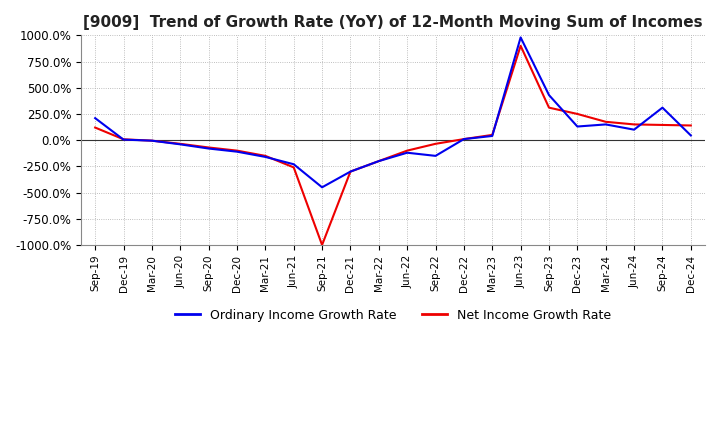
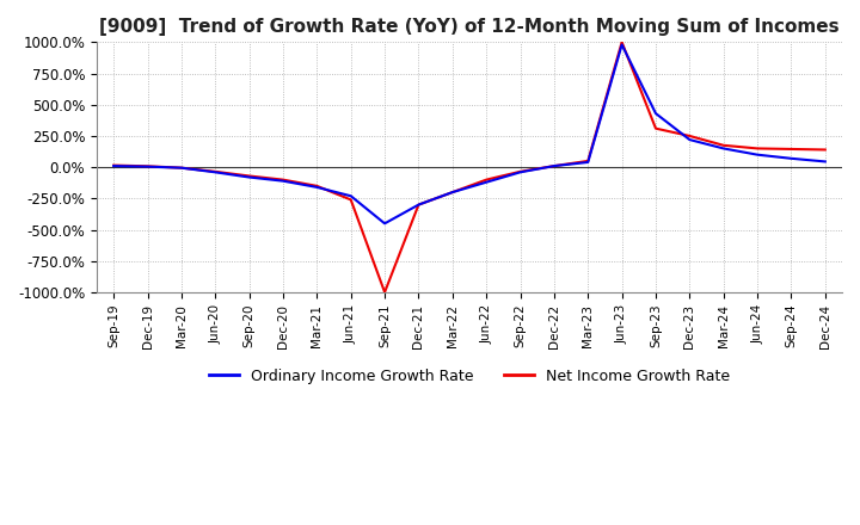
Ordinary Income Growth Rate/Sep-19: 210% -> 10%
Net Income Growth Rate/Sep-19: 120% -> 20%
Ordinary Income Growth Rate/Sep-22: -150% -> -40%
Net Income Growth Rate/Jun-23: 900% -> 1000%
Ordinary Income Growth Rate/Dec-23: 130% -> 220%
Ordinary Income Growth Rate/Sep-24: 310% -> 70%
